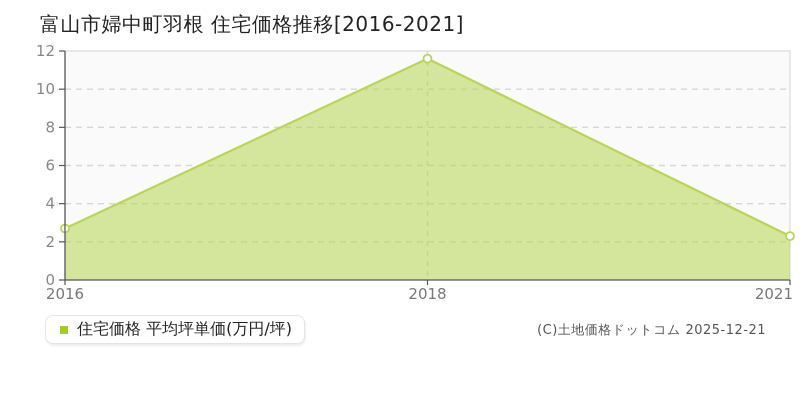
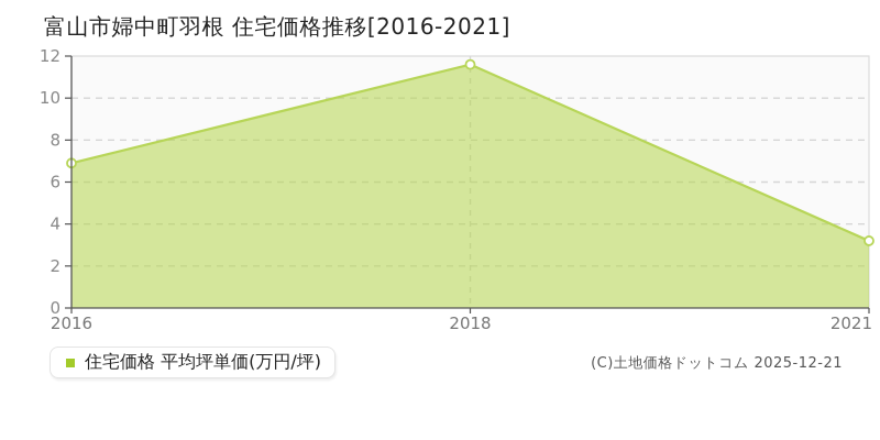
2016: 2.7 -> 6.9
2021: 2.3 -> 3.2
